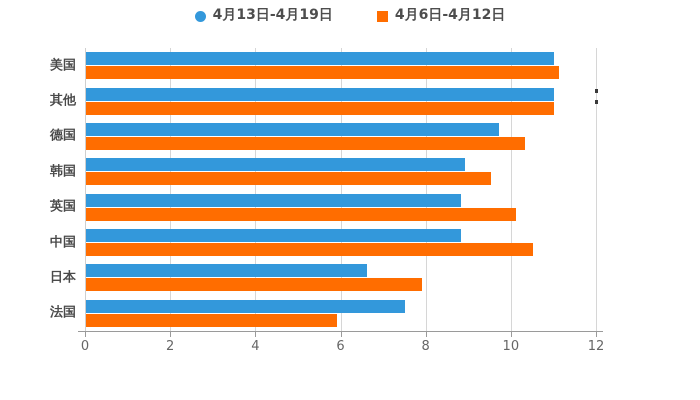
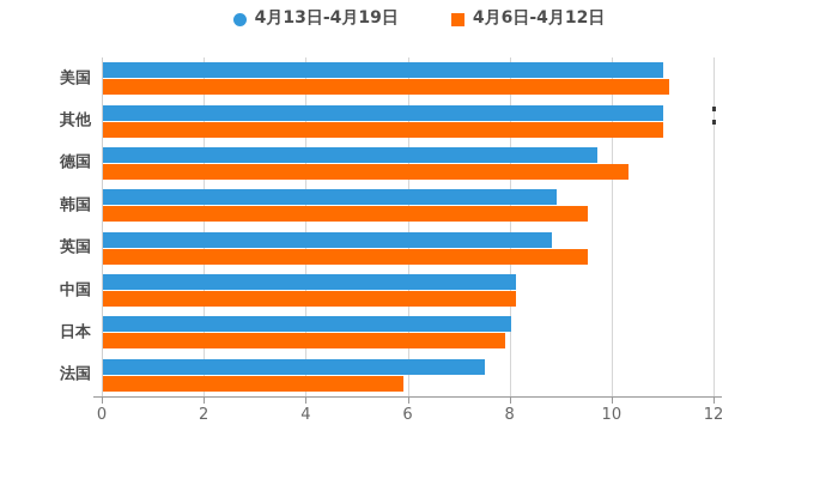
4月6日-4月12日/英国: 10.1 -> 9.5
4月13日-4月19日/中国: 8.8 -> 8.1
4月6日-4月12日/中国: 10.5 -> 8.1
4月13日-4月19日/日本: 6.6 -> 8.0
